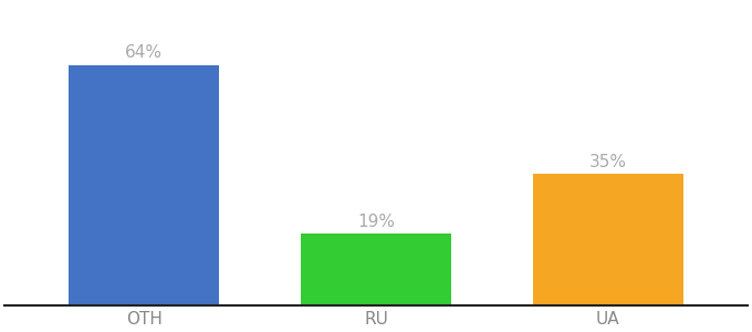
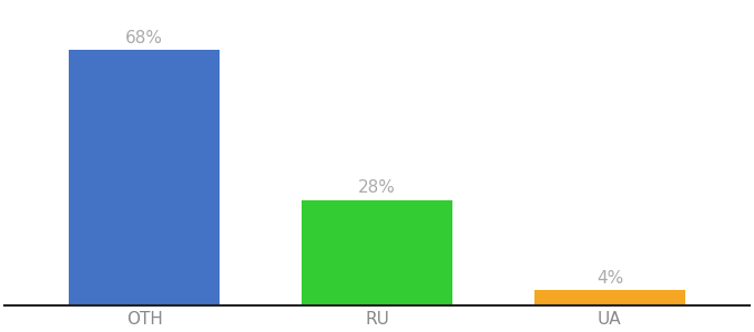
OTH: 64% -> 68%
RU: 19% -> 28%
UA: 35% -> 4%
